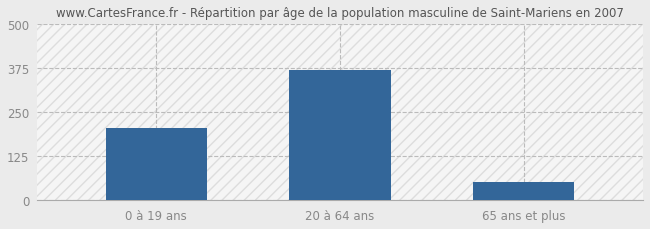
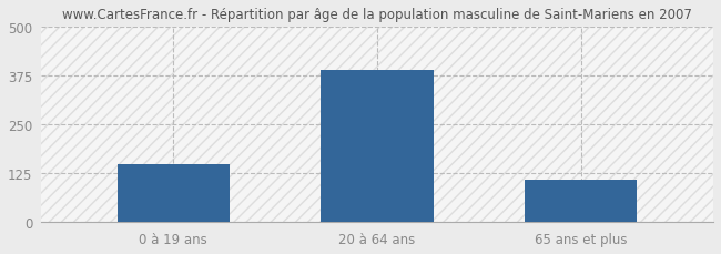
0 à 19 ans: 205 -> 148
20 à 64 ans: 370 -> 390
65 ans et plus: 50 -> 108
